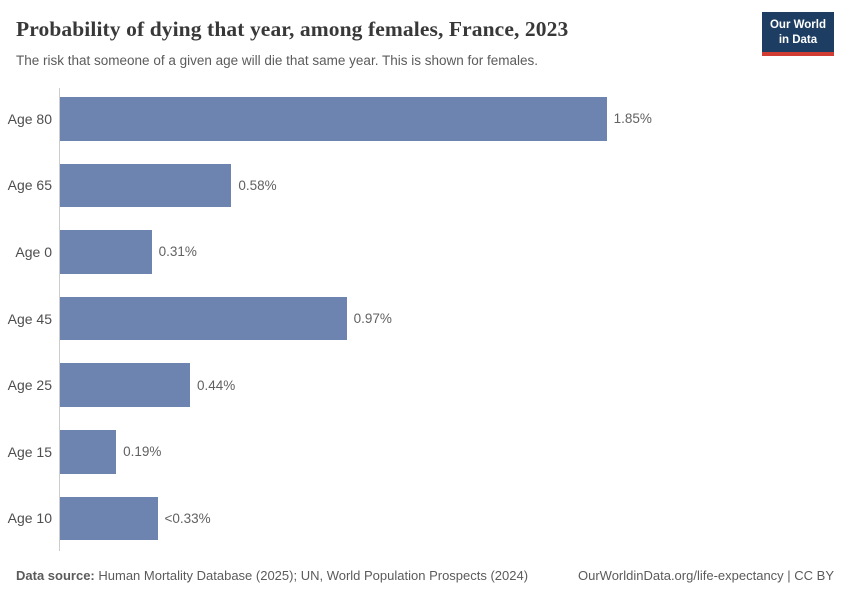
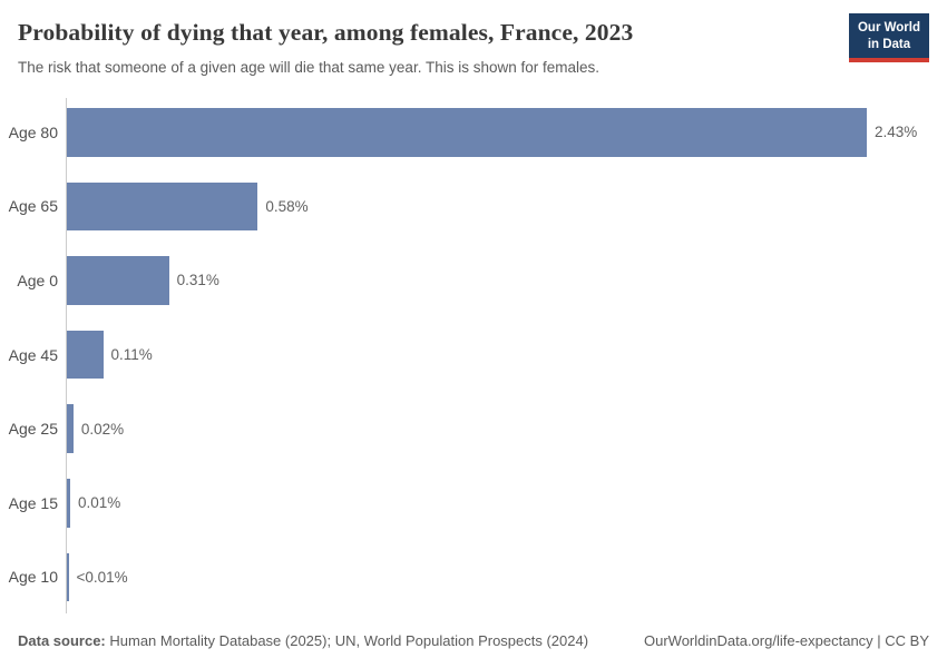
Age 80: 1.85% -> 2.43%
Age 45: 0.97% -> 0.11%
Age 25: 0.44% -> 0.02%
Age 15: 0.19% -> 0.01%
Age 10: 0.33 -> 0.01
